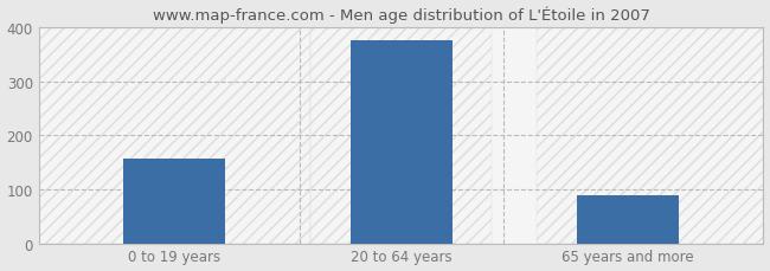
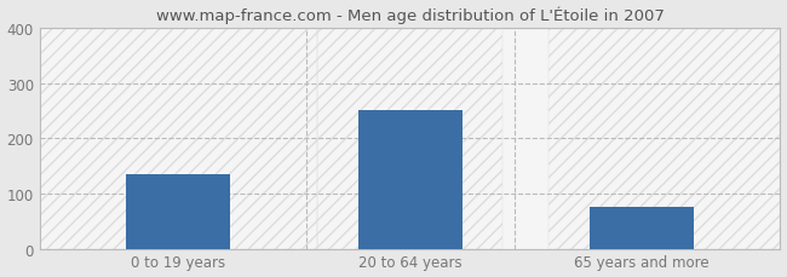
0 to 19 years: 157 -> 135
20 to 64 years: 375 -> 250
65 years and more: 90 -> 75
